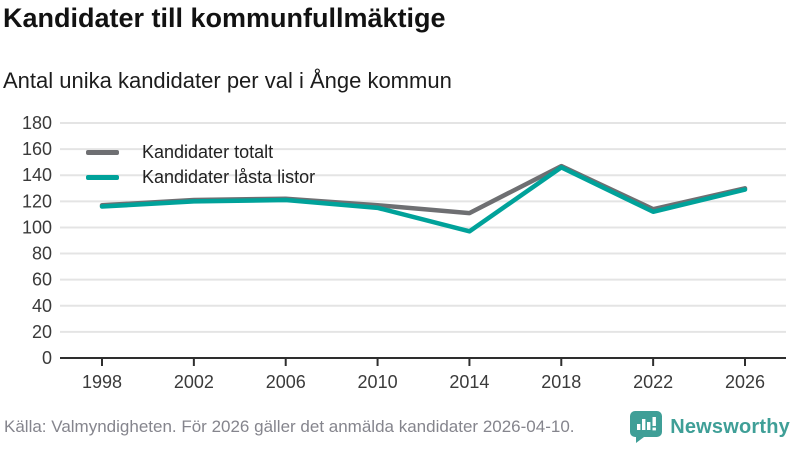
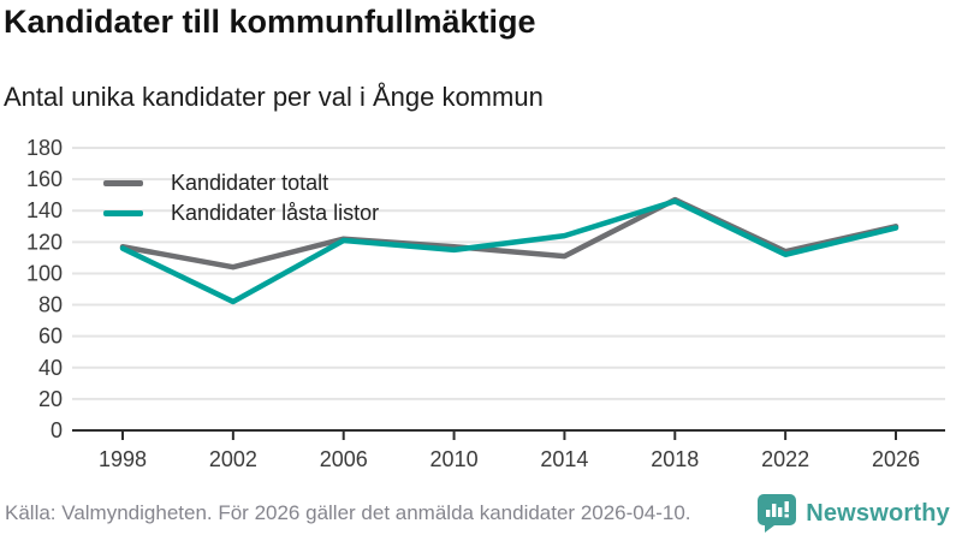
Kandidater totalt/2002: 121 -> 104
Kandidater låsta listor/2002: 120 -> 82
Kandidater låsta listor/2014: 97 -> 124
